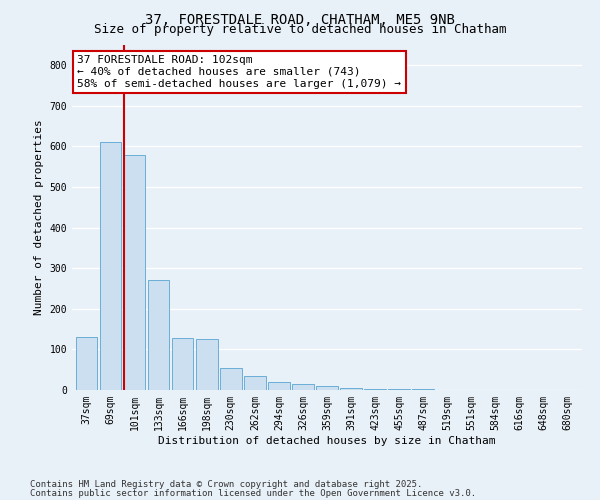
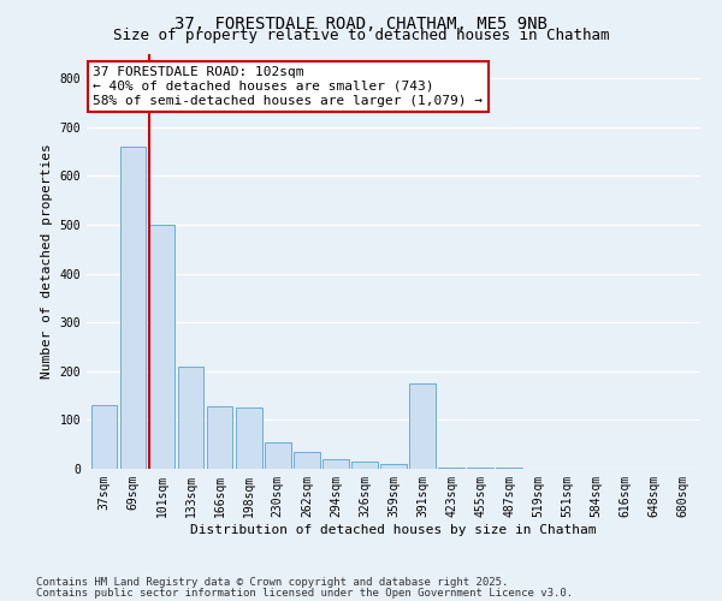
69sqm: 610 -> 660
101sqm: 578 -> 500
133sqm: 270 -> 210
391sqm: 5 -> 175
